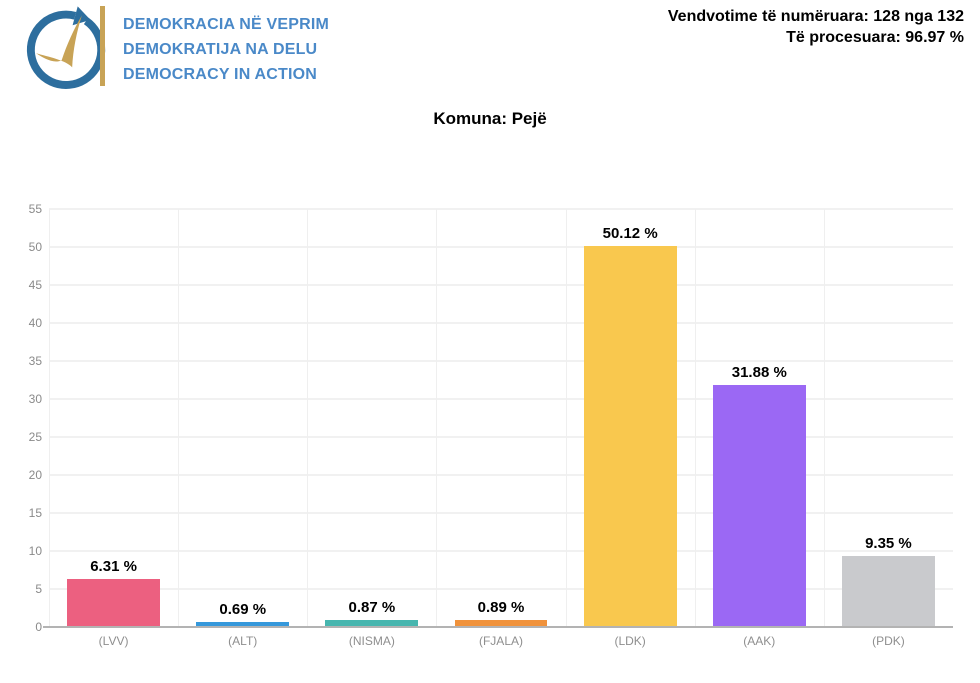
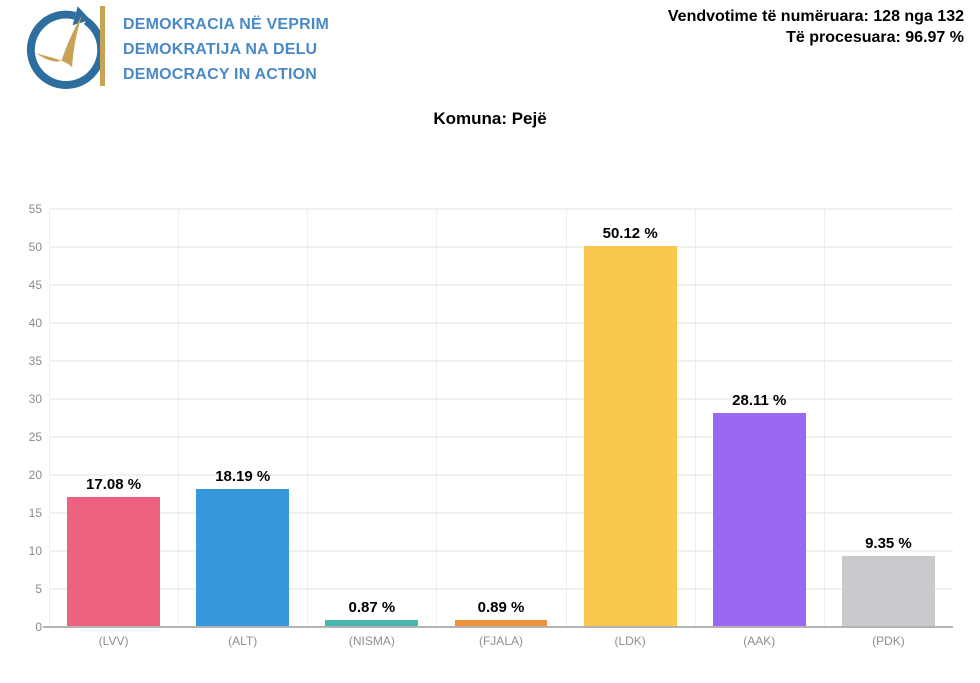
(LVV): 6.31 -> 17.08
(ALT): 0.69 -> 18.19
(AAK): 31.88 -> 28.11
